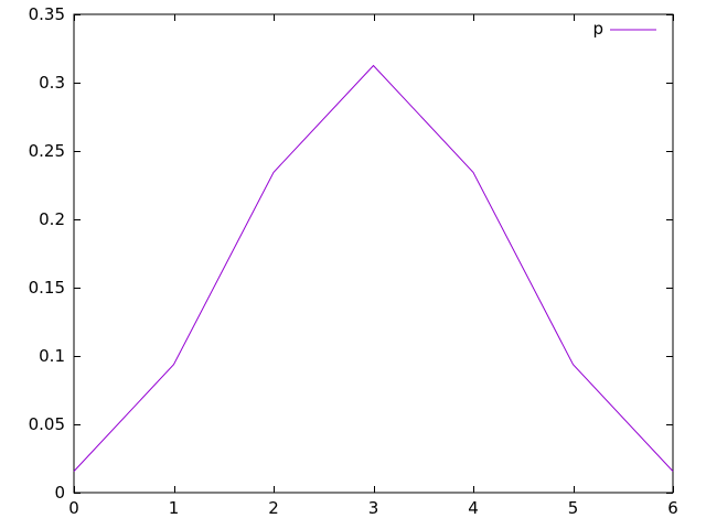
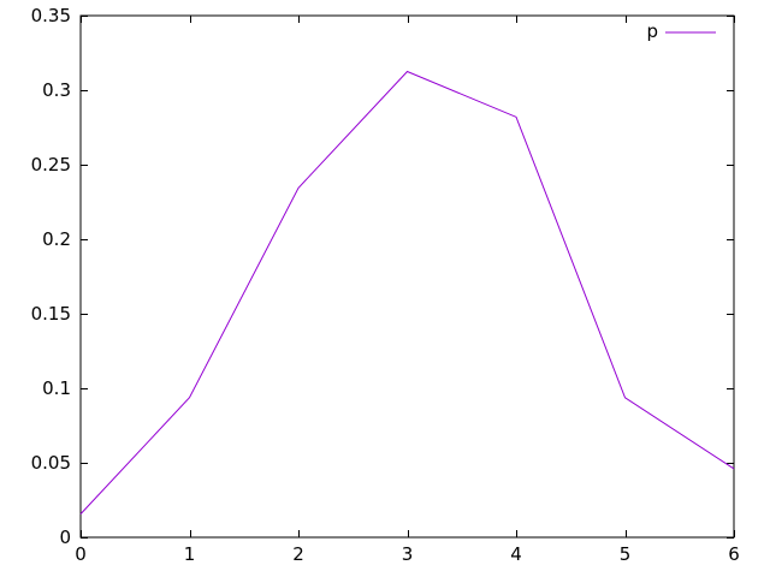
4: 0.234 -> 0.282
6: 0.016 -> 0.046
